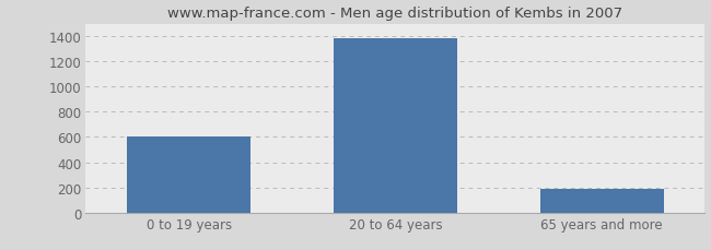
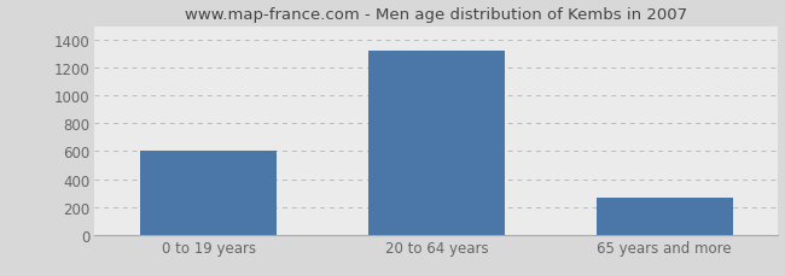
20 to 64 years: 1380 -> 1320
65 years and more: 180 -> 270
